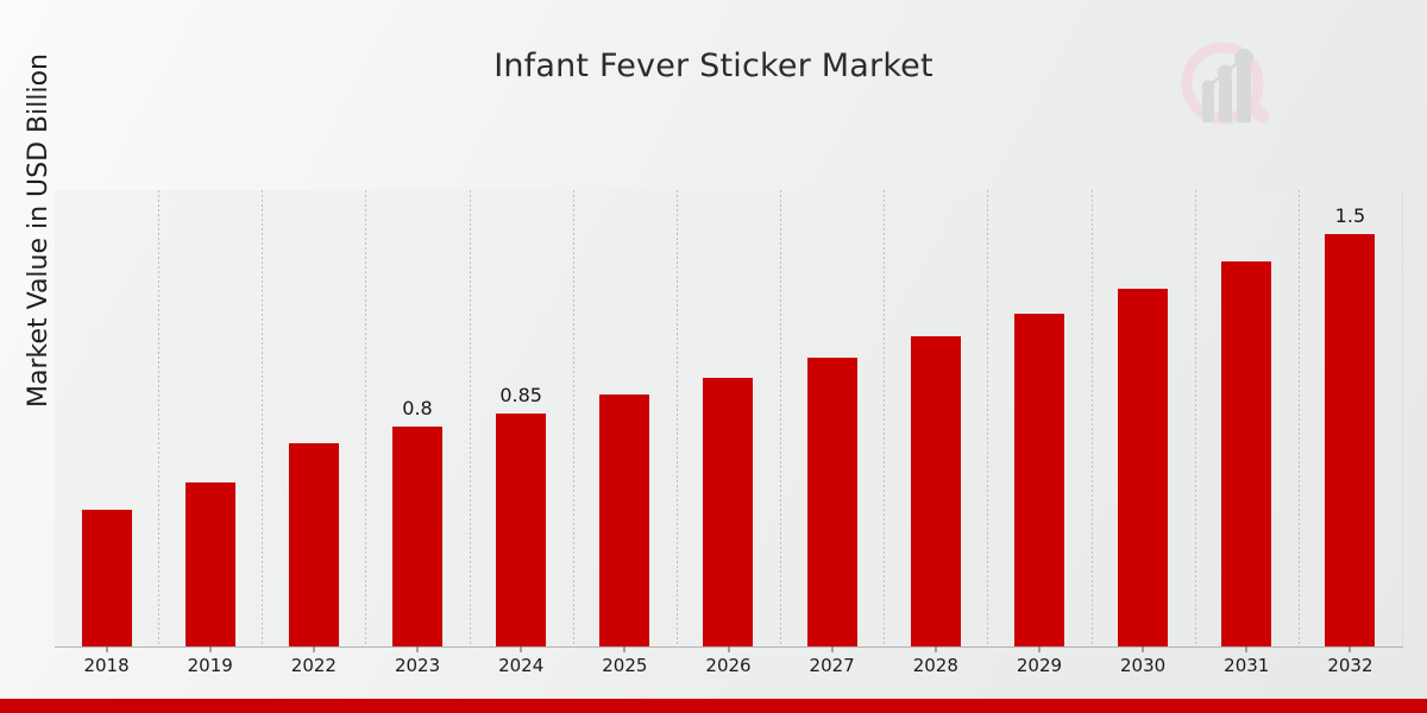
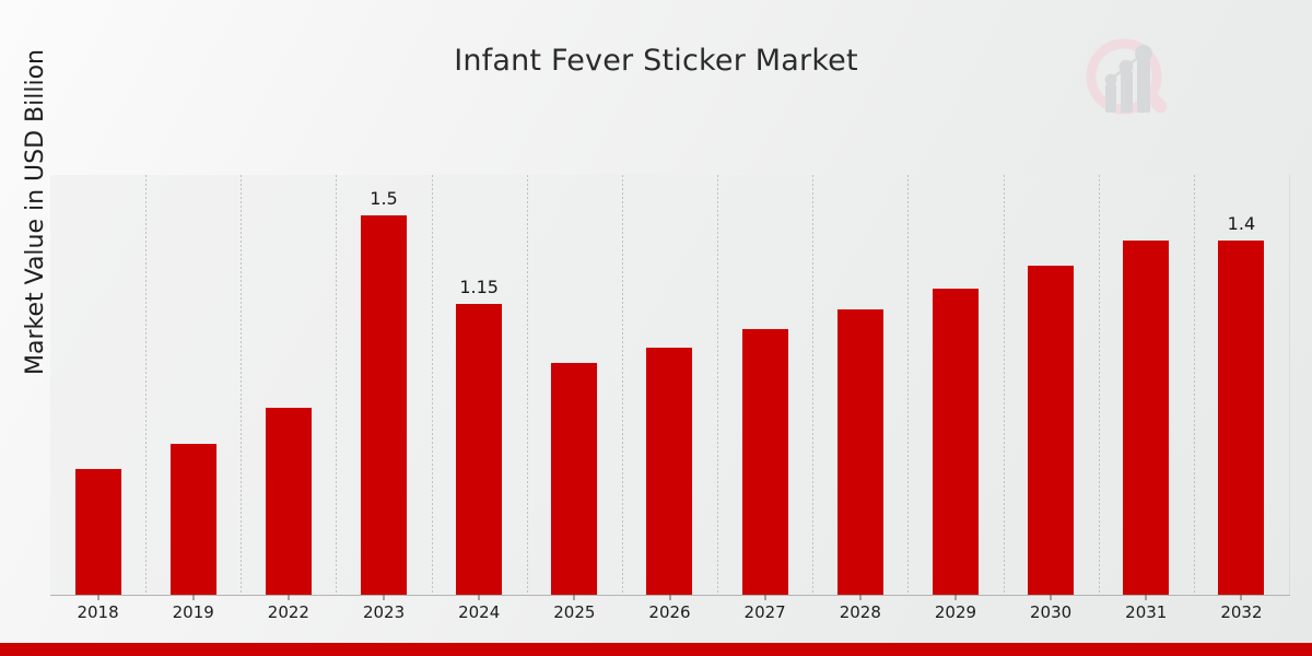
2023: 0.8 -> 1.5
2024: 0.85 -> 1.15
2032: 1.5 -> 1.4
